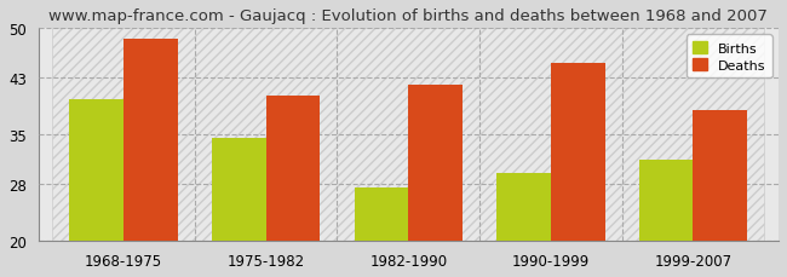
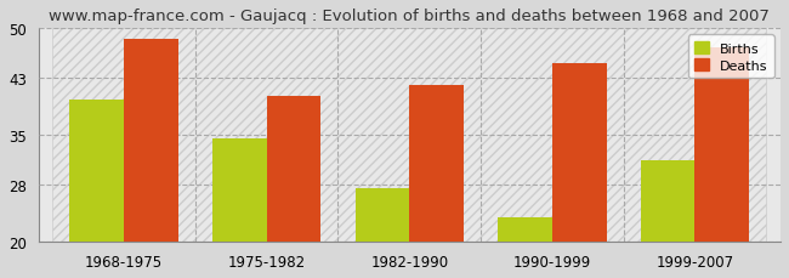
Births/1990-1999: 29.5 -> 23.4
Deaths/1999-2007: 38.5 -> 47.2
